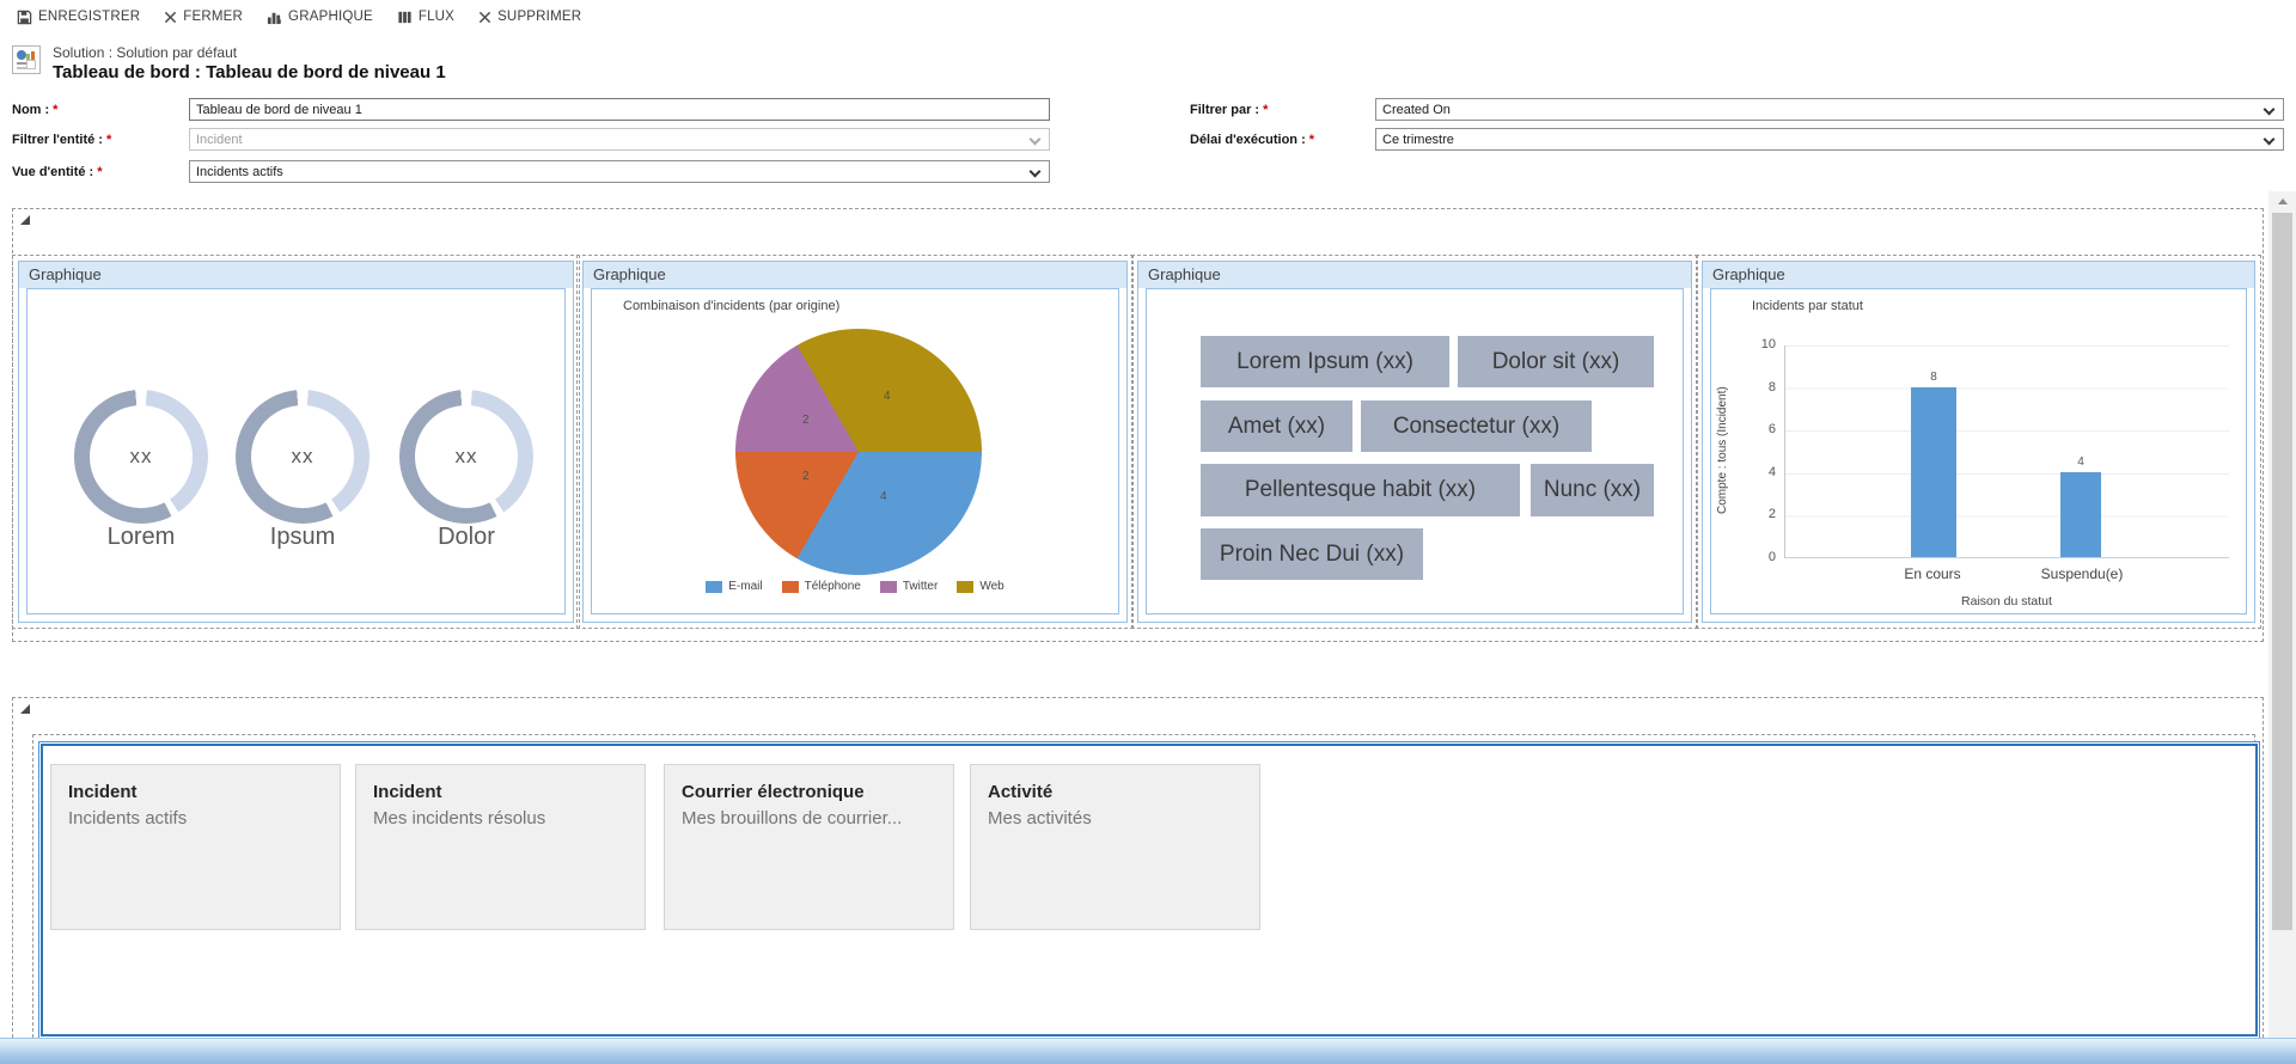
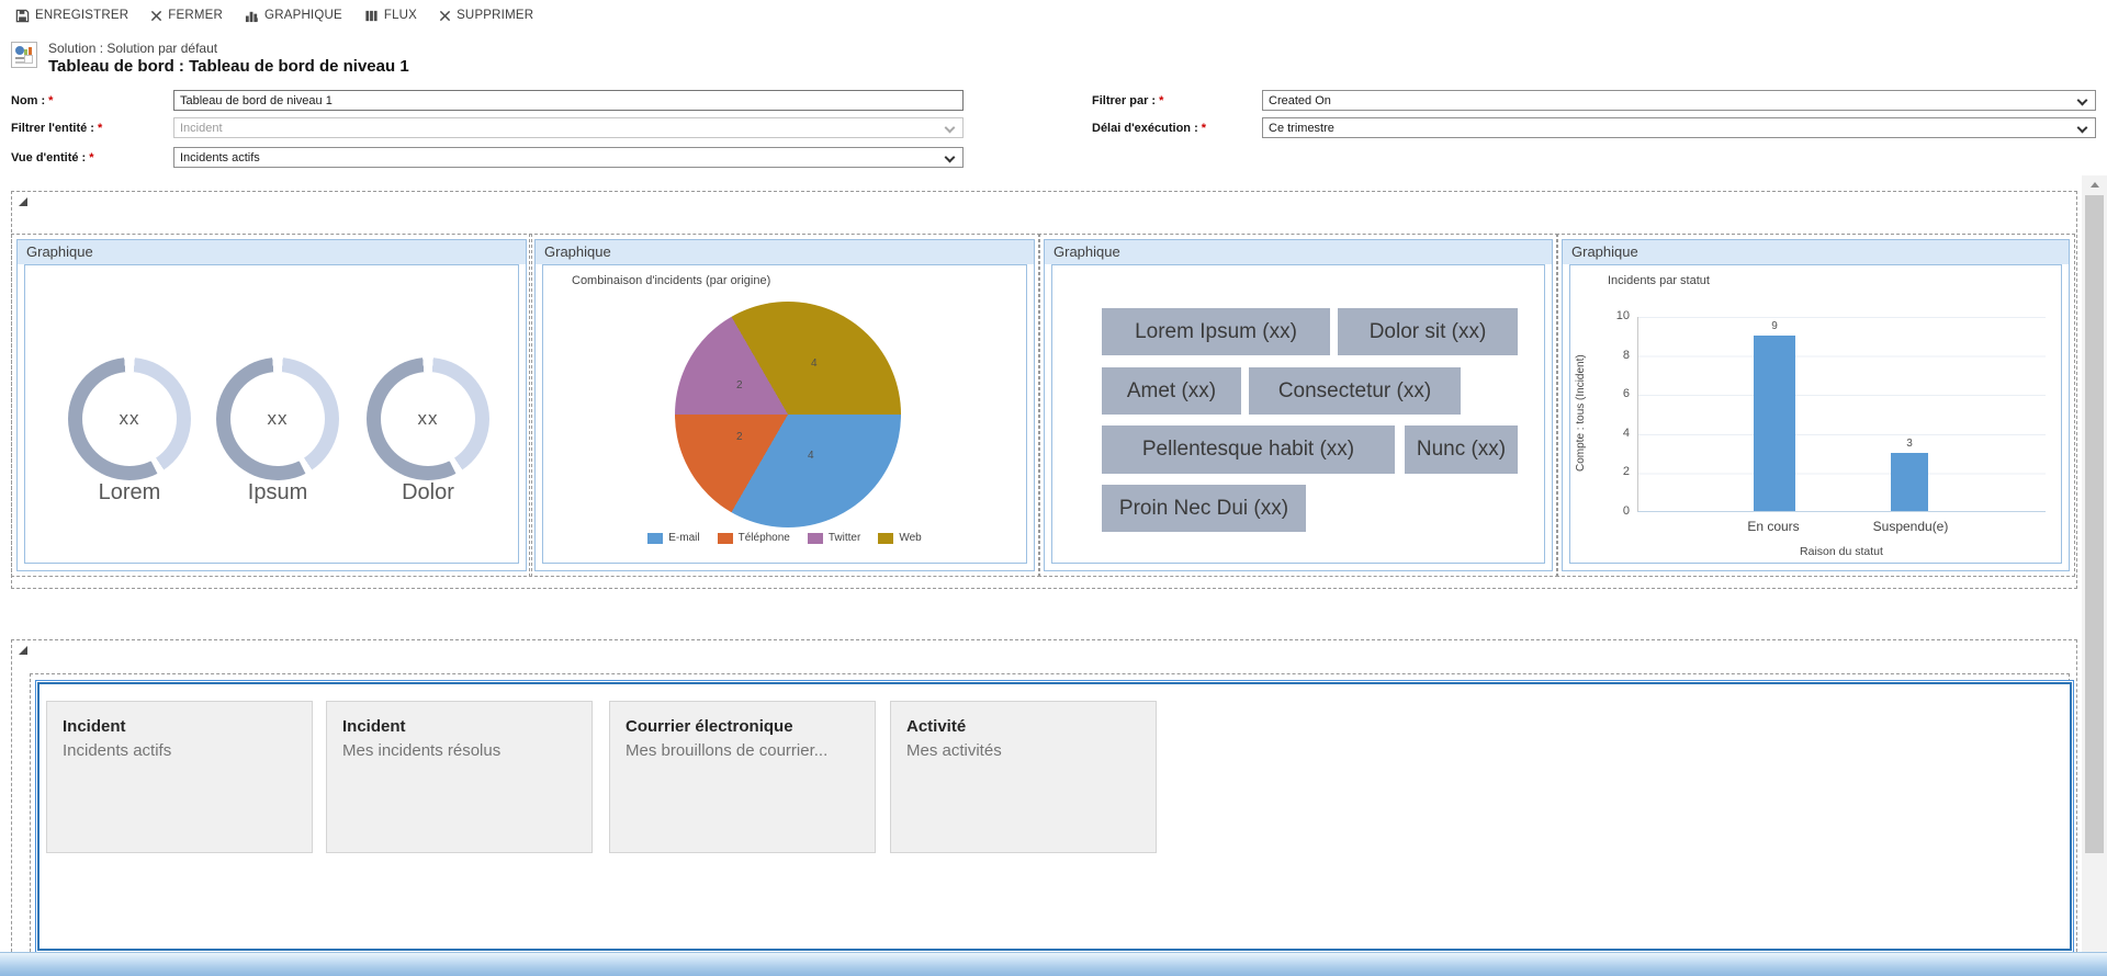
Incidents par statut/En cours: 8 -> 9
Incidents par statut/Suspendu(e): 4 -> 3
